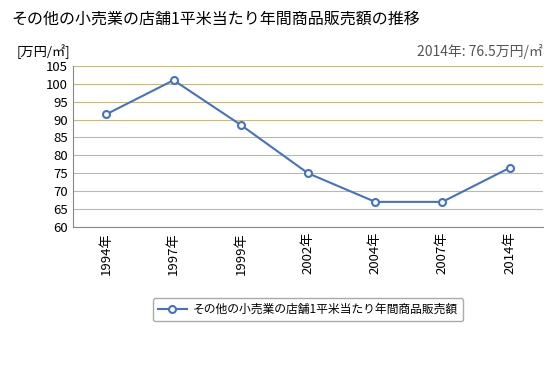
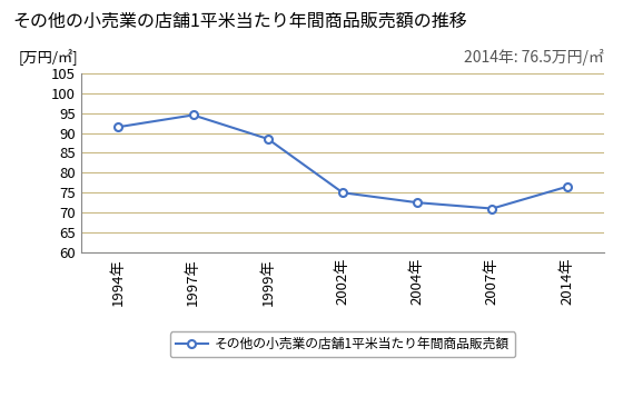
1997年: 101.0 -> 94.5
2004年: 67.0 -> 72.5
2007年: 67.0 -> 71.0
